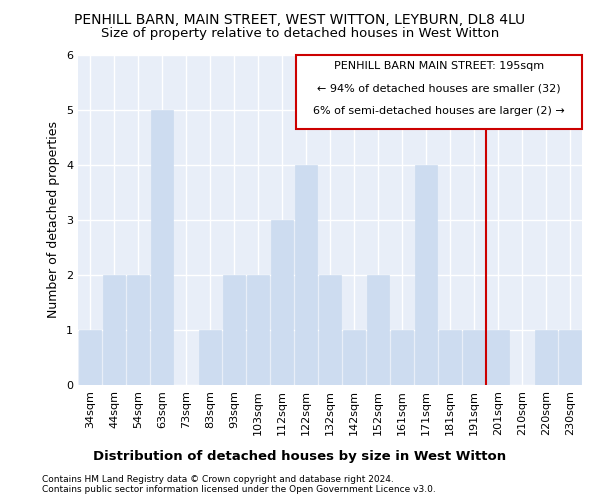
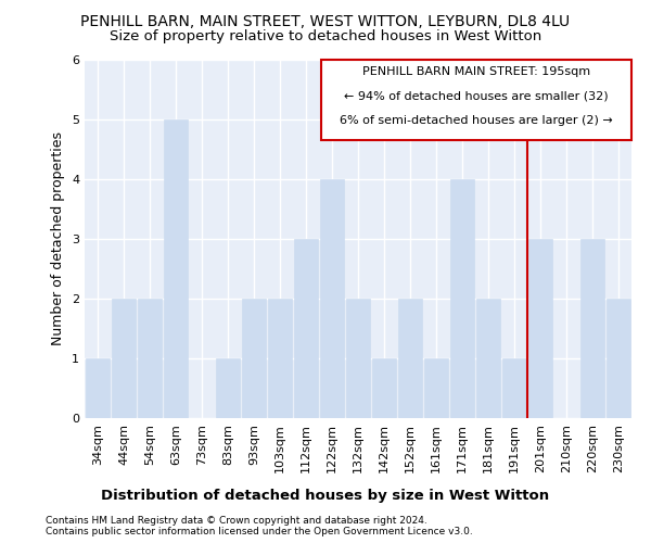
181sqm: 1 -> 2
201sqm: 1 -> 3
220sqm: 1 -> 3
230sqm: 1 -> 2
